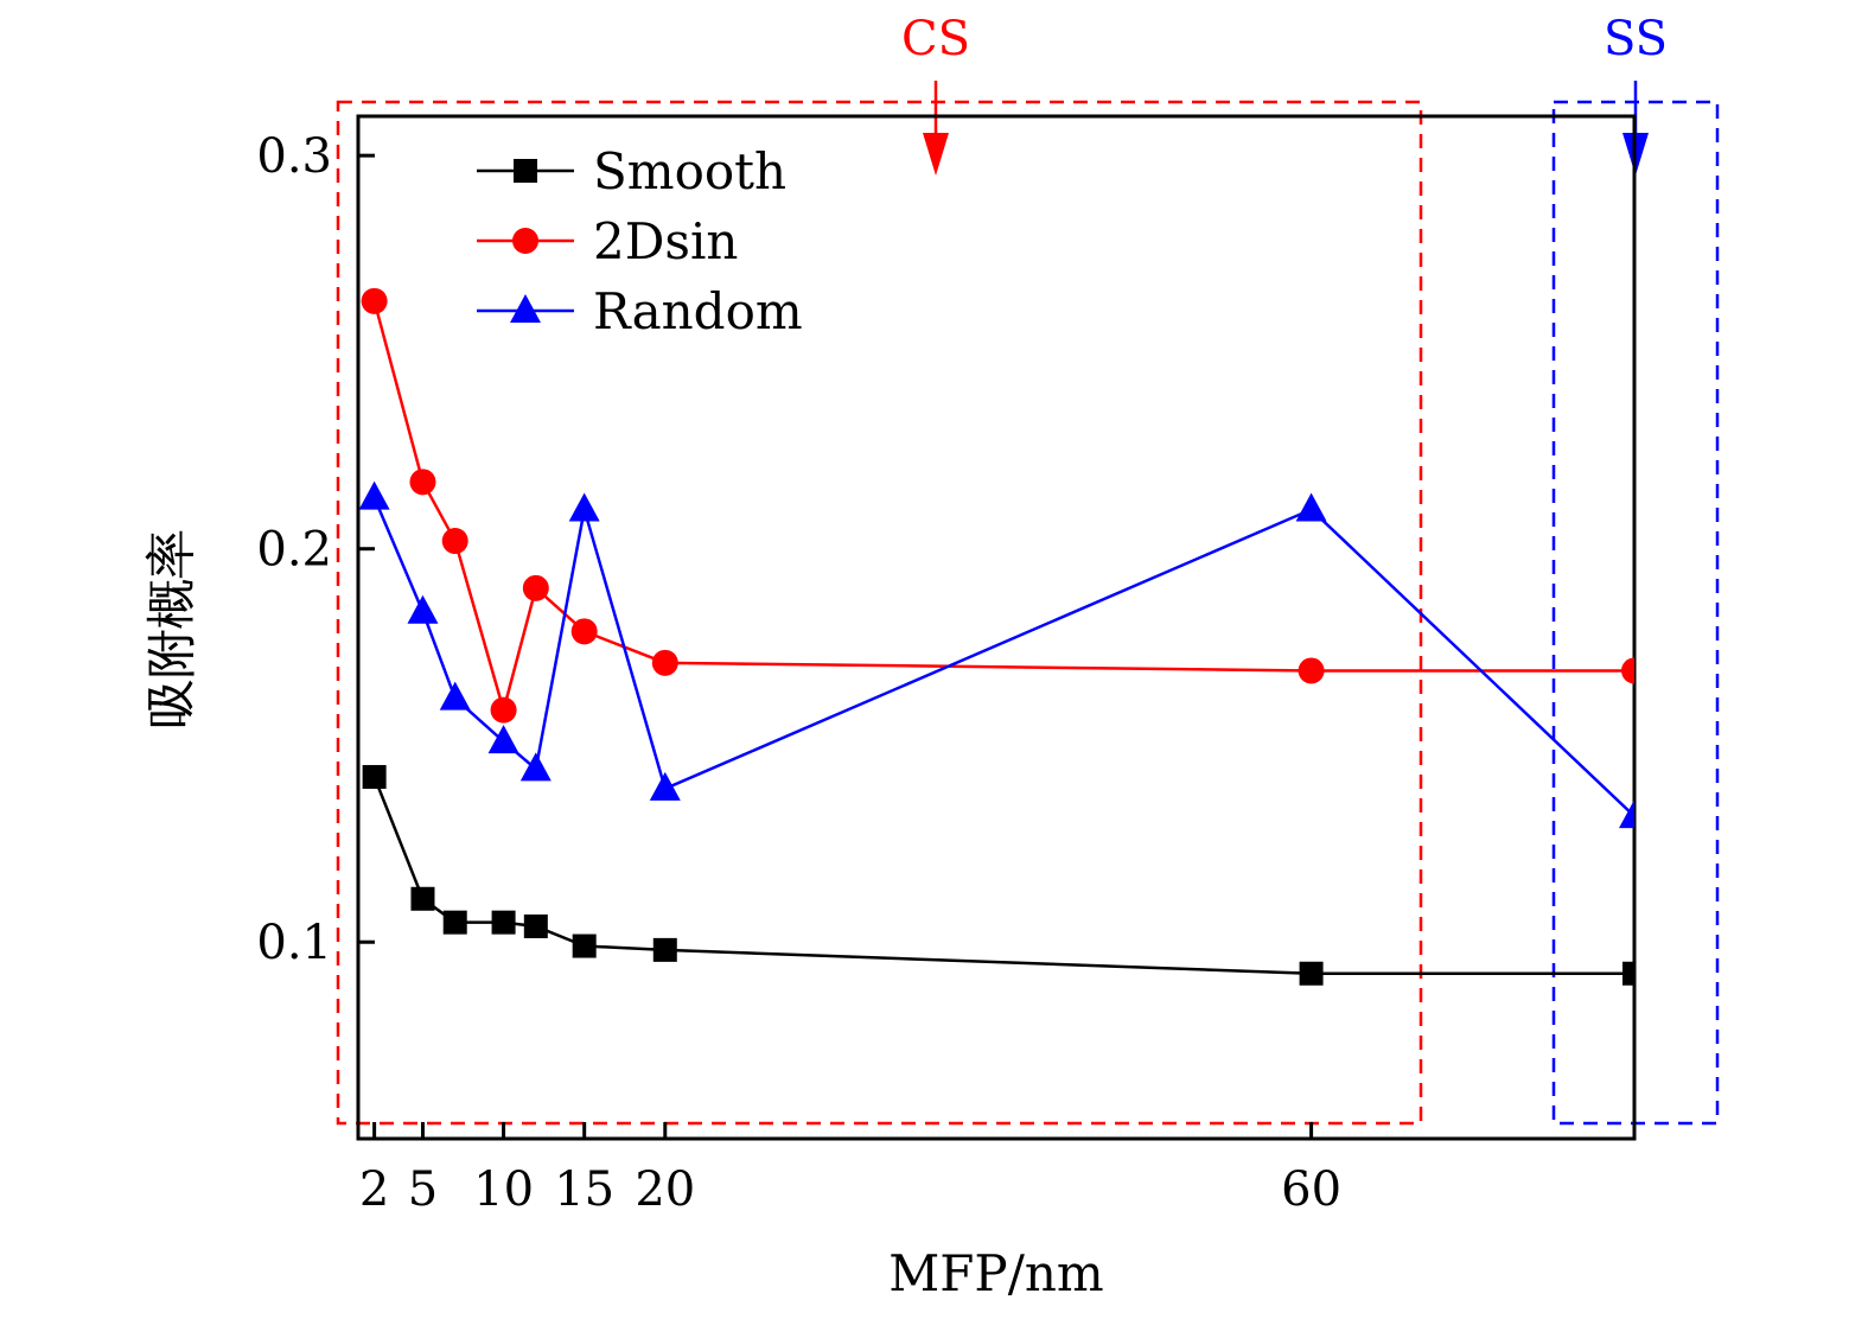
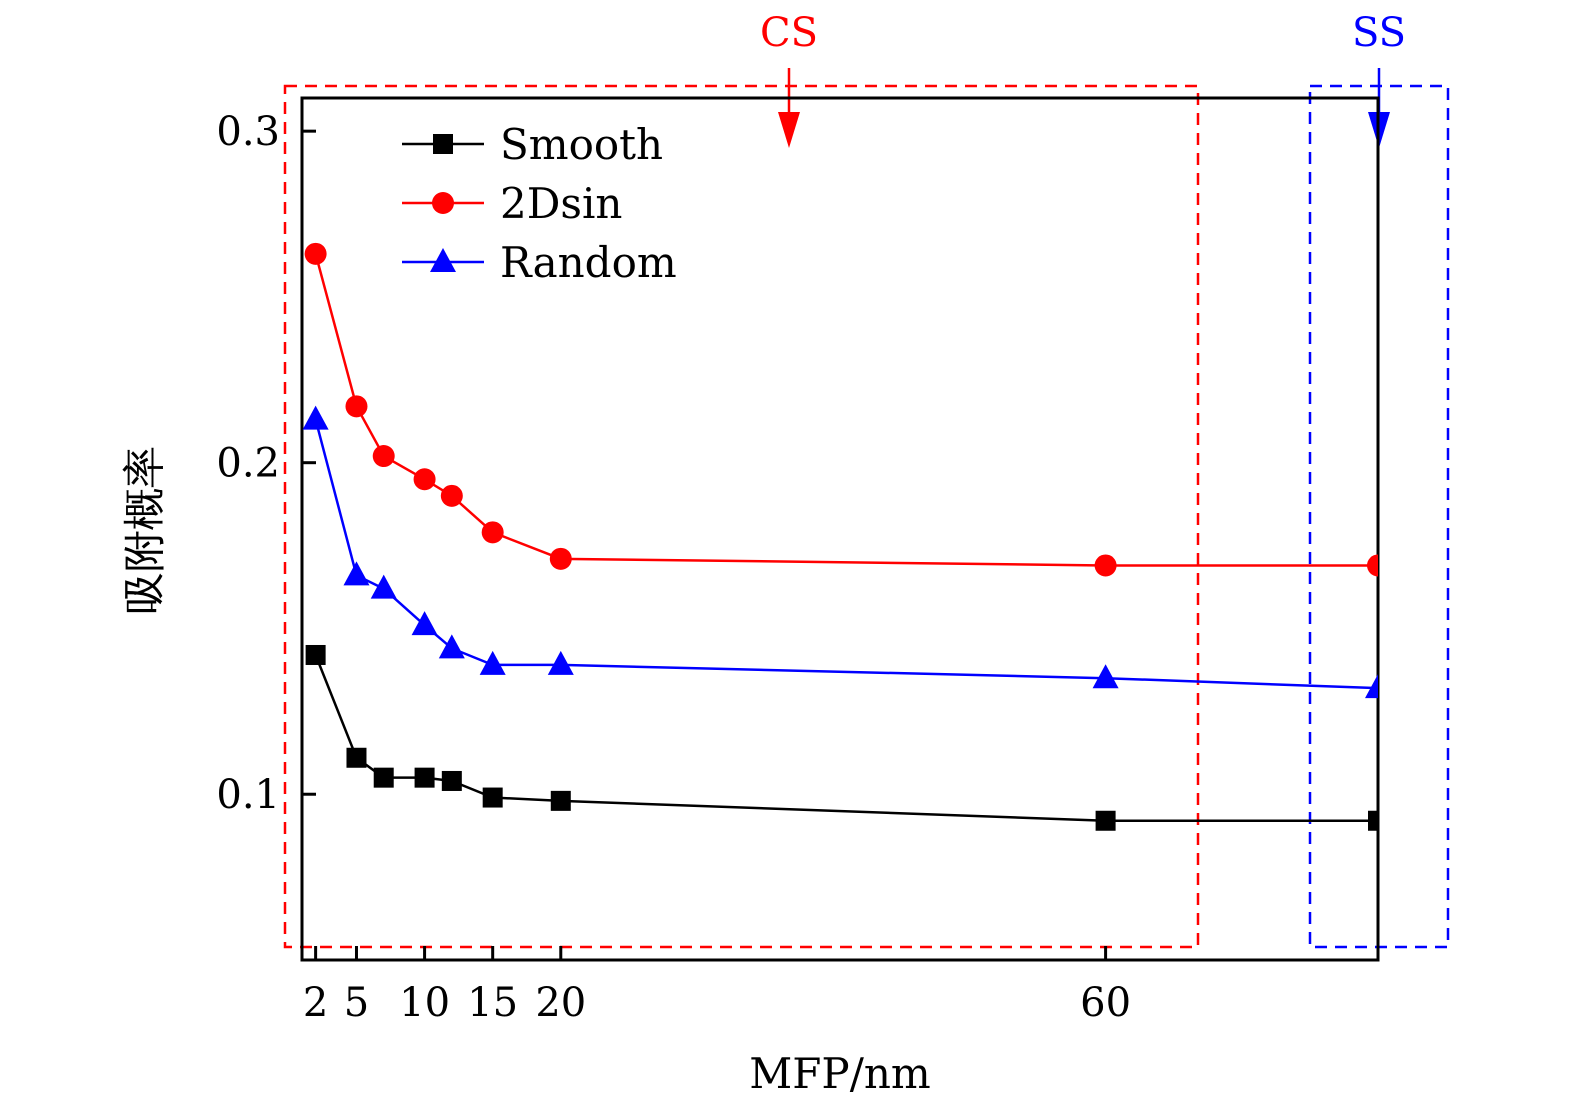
Random/5: 0.184 -> 0.166
2Dsin/10: 0.159 -> 0.195
Random/15: 0.210 -> 0.139
Random/60: 0.210 -> 0.135
